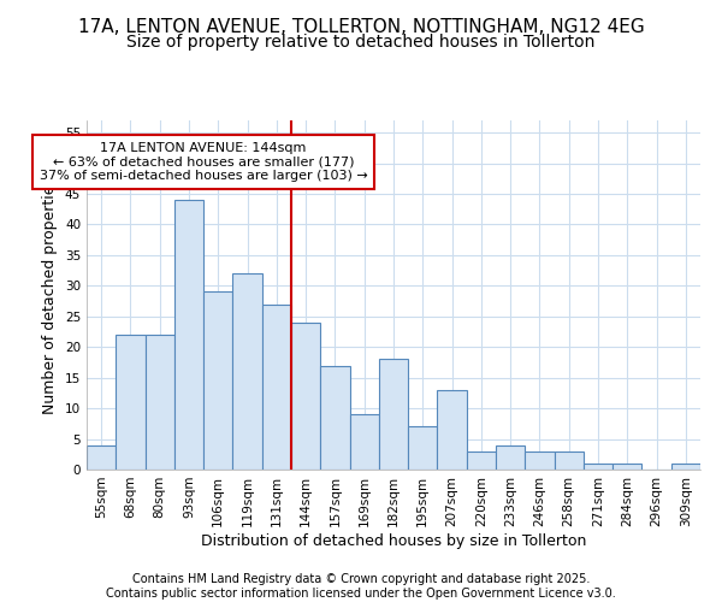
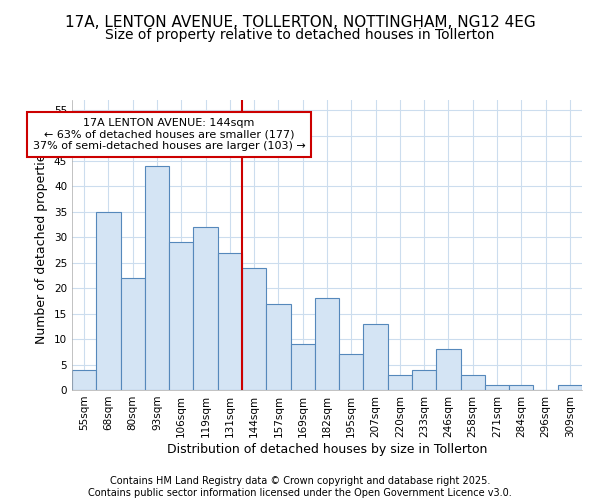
68sqm: 22 -> 35
246sqm: 3 -> 8
